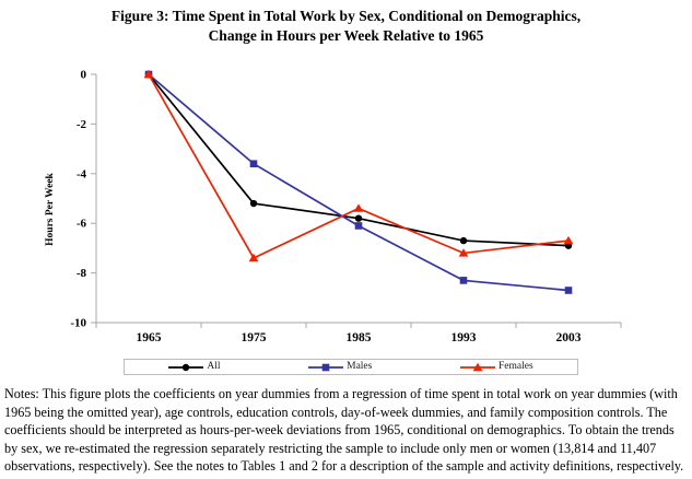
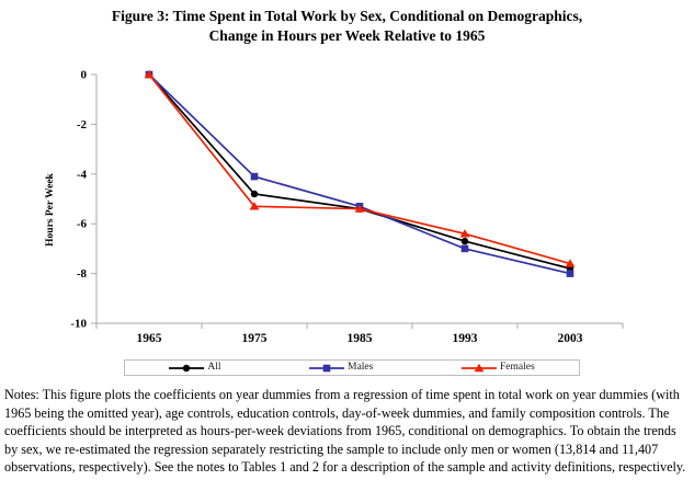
All/1975: -5.2 -> -4.8
Males/1975: -3.6 -> -4.1
Females/1975: -7.4 -> -5.3
All/1985: -5.8 -> -5.4
Males/1985: -6.1 -> -5.3
Males/1993: -8.3 -> -7.0
Females/1993: -7.2 -> -6.4
All/2003: -6.9 -> -7.8
Males/2003: -8.7 -> -8.0
Females/2003: -6.7 -> -7.6
